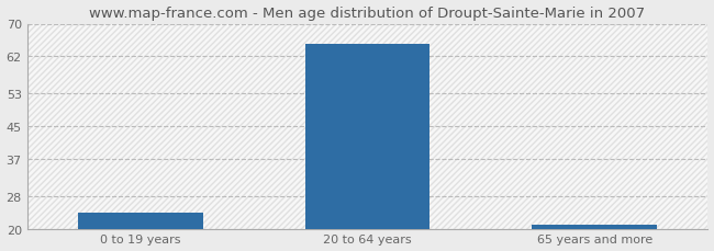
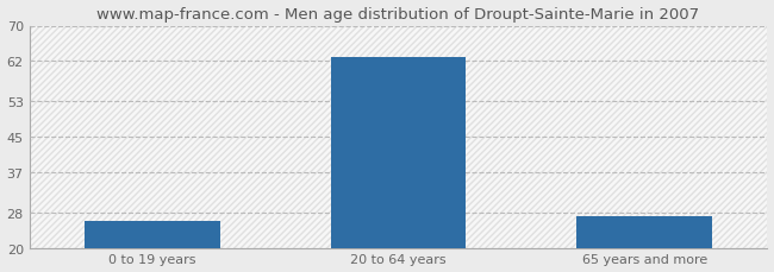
0 to 19 years: 24 -> 26
20 to 64 years: 65 -> 63
65 years and more: 21 -> 27
